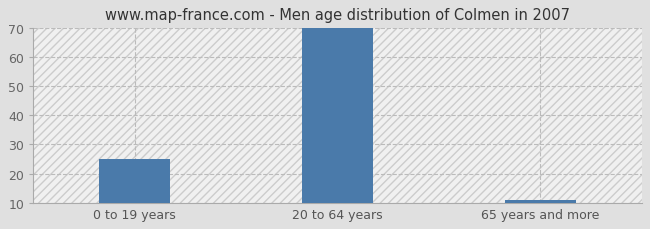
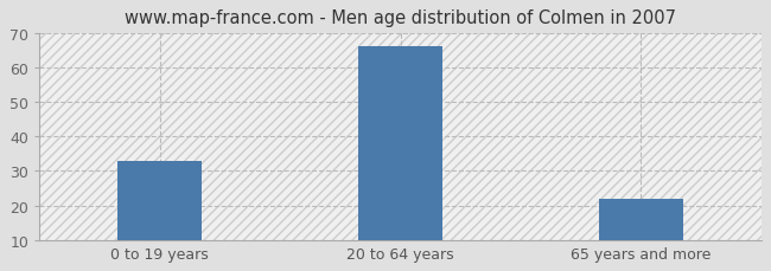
0 to 19 years: 25 -> 33
20 to 64 years: 70 -> 66
65 years and more: 11 -> 22
